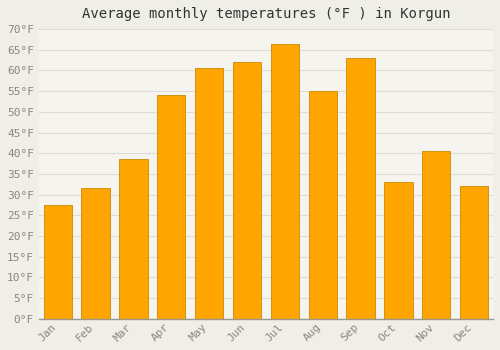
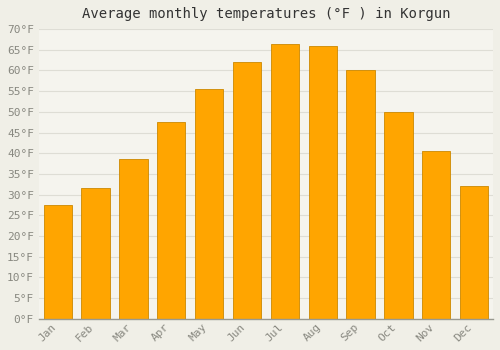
Apr: 54.0°F -> 47.5°F
May: 60.5°F -> 55.5°F
Aug: 55.0°F -> 66.0°F
Sep: 63.0°F -> 60.0°F
Oct: 33.0°F -> 50.0°F
